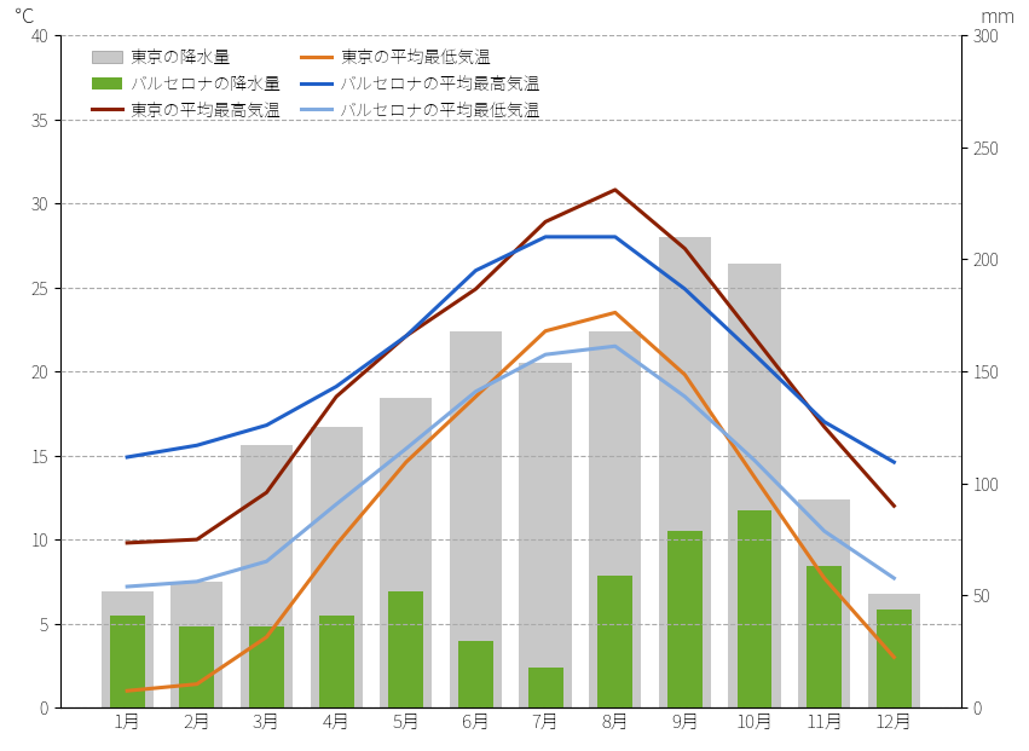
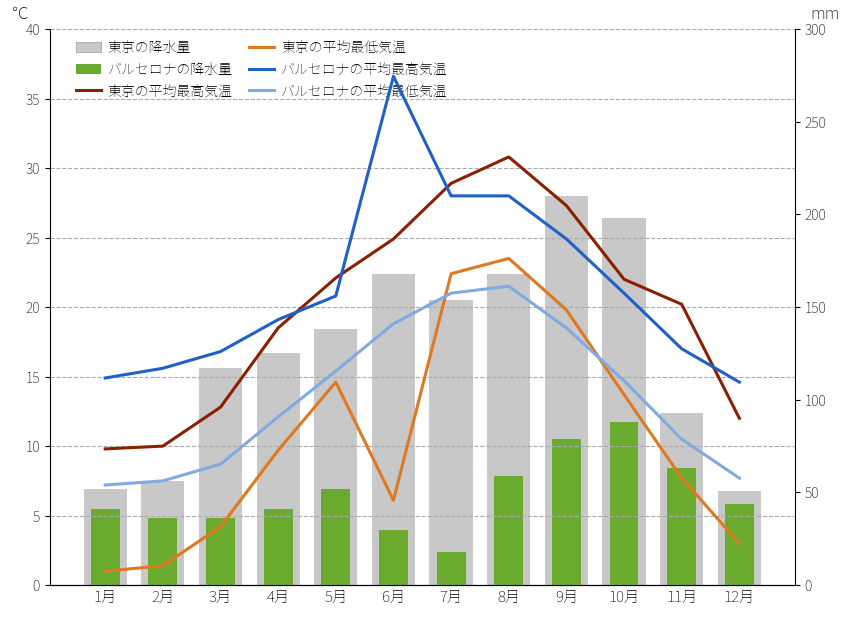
バルセロナの平均最高気温/5月: 22.1 -> 20.8
東京の平均最低気温/6月: 18.5 -> 6.1
バルセロナの平均最高気温/6月: 26.0 -> 36.6
東京の平均最高気温/11月: 16.7 -> 20.2
